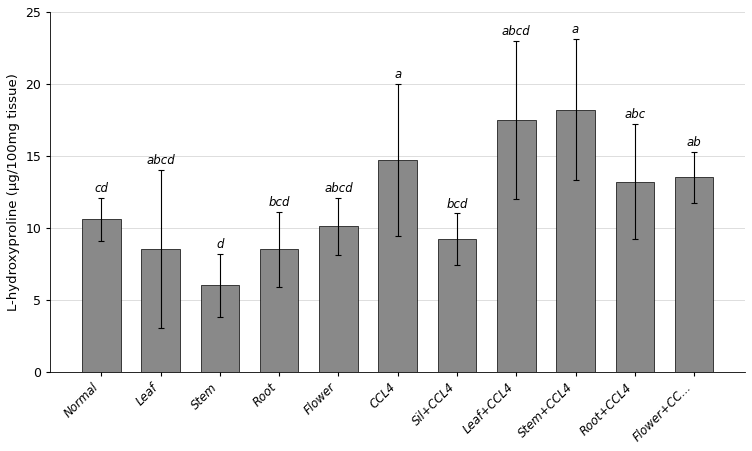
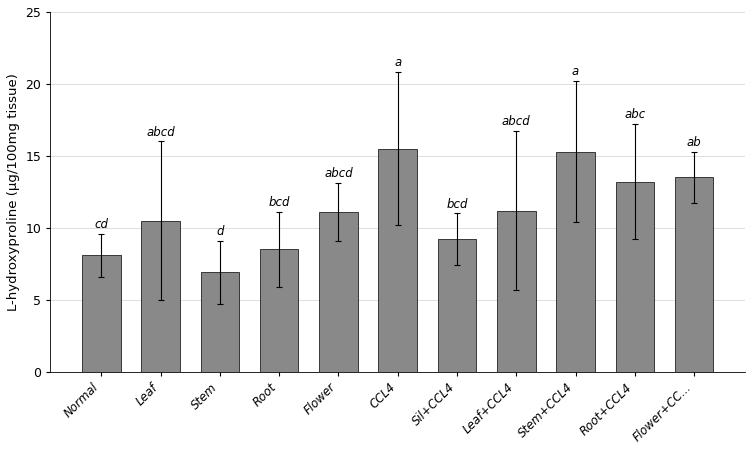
Normal: 10.6 -> 8.1
Leaf: 8.5 -> 10.5
Stem: 6.0 -> 6.9
Flower: 10.1 -> 11.1
CCL4: 14.7 -> 15.5
Leaf+CCL4: 17.5 -> 11.2
Stem+CCL4: 18.2 -> 15.3
